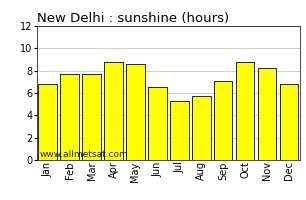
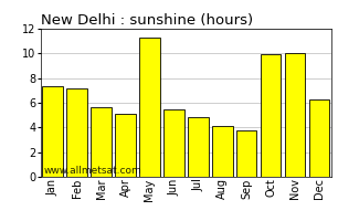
Jan: 6.8 -> 7.3
Feb: 7.7 -> 7.2
Mar: 7.7 -> 5.6
Apr: 8.8 -> 5.1
May: 8.6 -> 11.3
Jun: 6.5 -> 5.5
Jul: 5.3 -> 4.8
Aug: 5.7 -> 4.1
Sep: 7.1 -> 3.8
Oct: 8.8 -> 9.9
Nov: 8.2 -> 10.0
Dec: 6.8 -> 6.3
